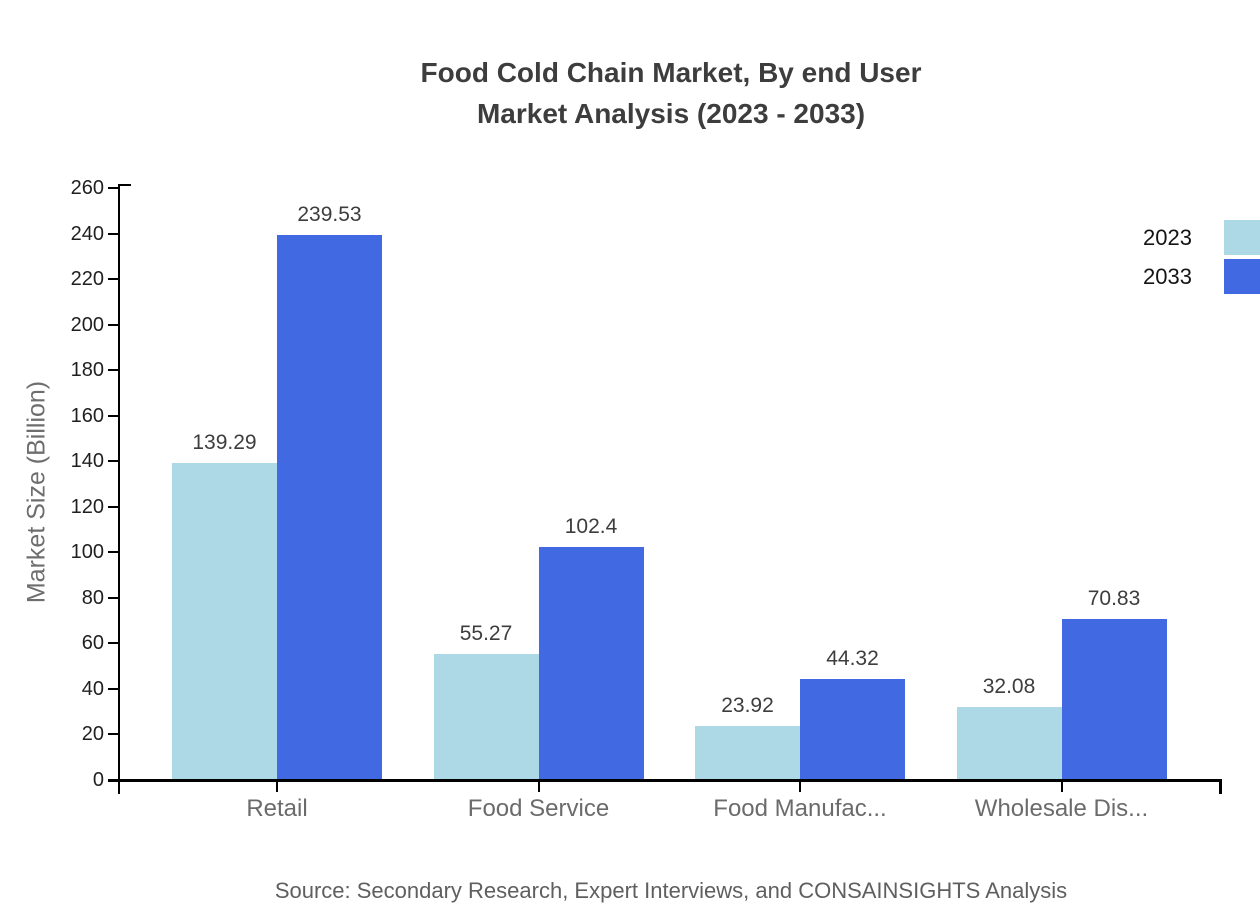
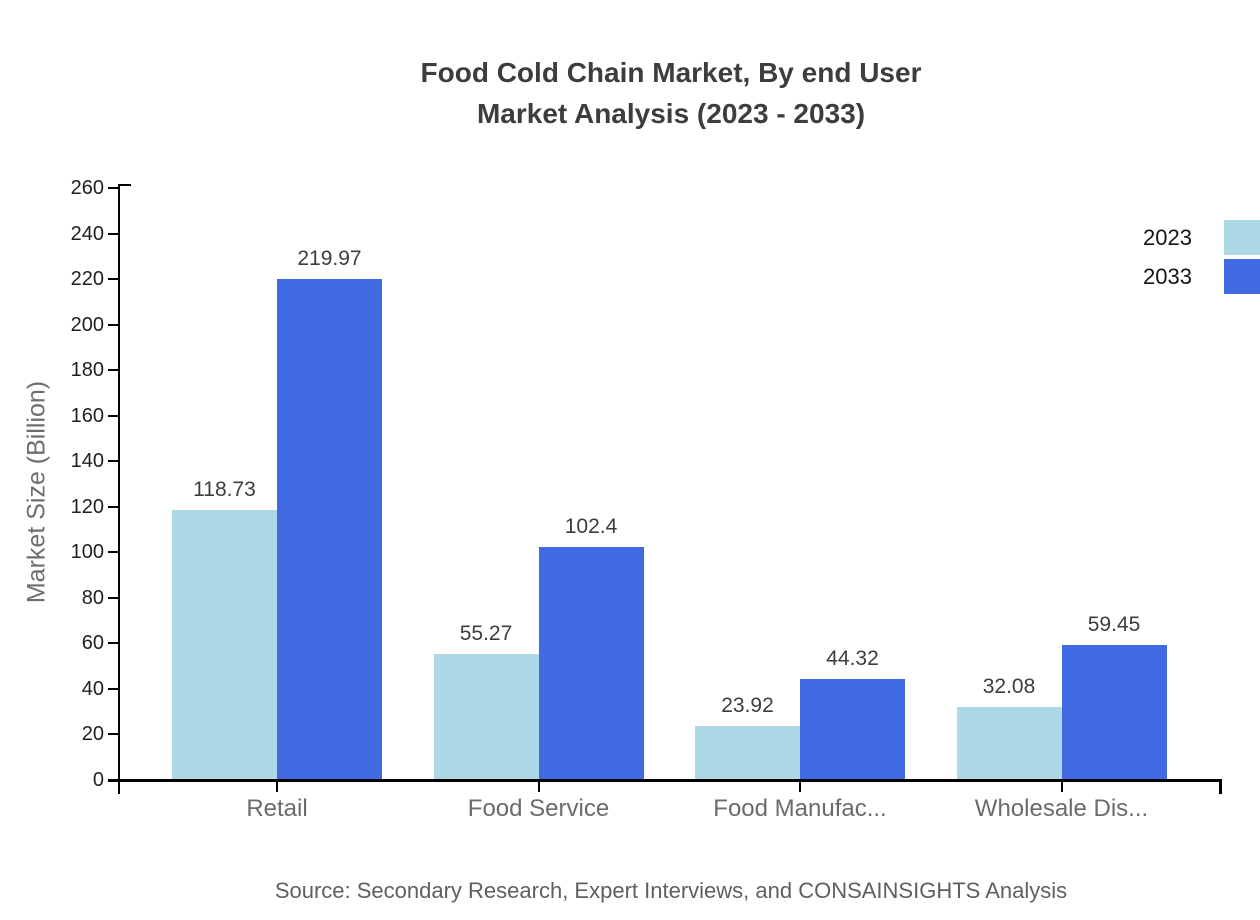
2023/Retail: 139.29 -> 118.73
2033/Retail: 239.53 -> 219.97
2033/Wholesale Dis...: 70.83 -> 59.45
